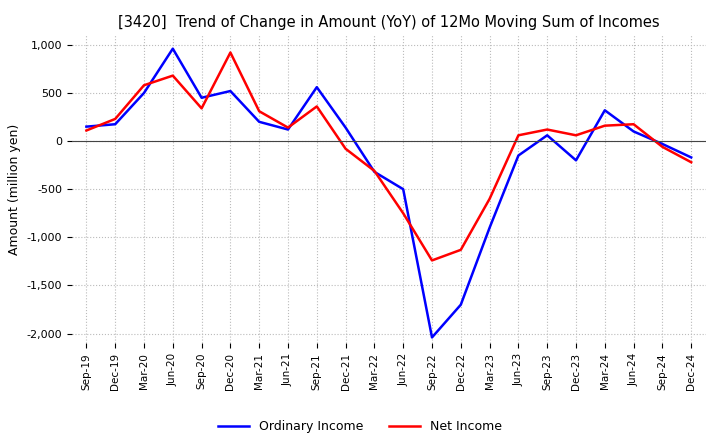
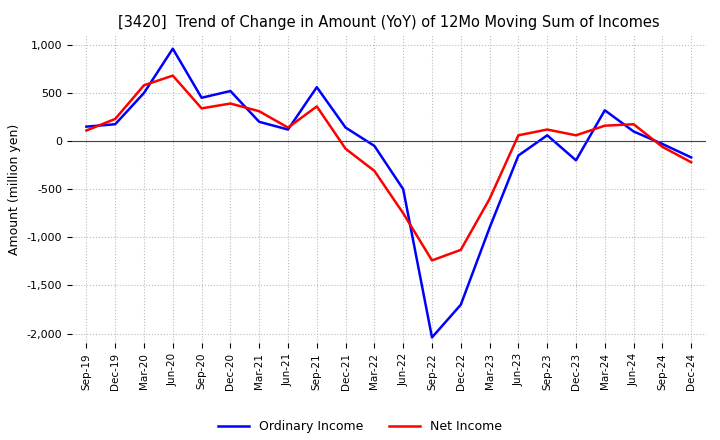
Net Income/Dec-20: 920 -> 390
Ordinary Income/Mar-22: -320 -> -50
